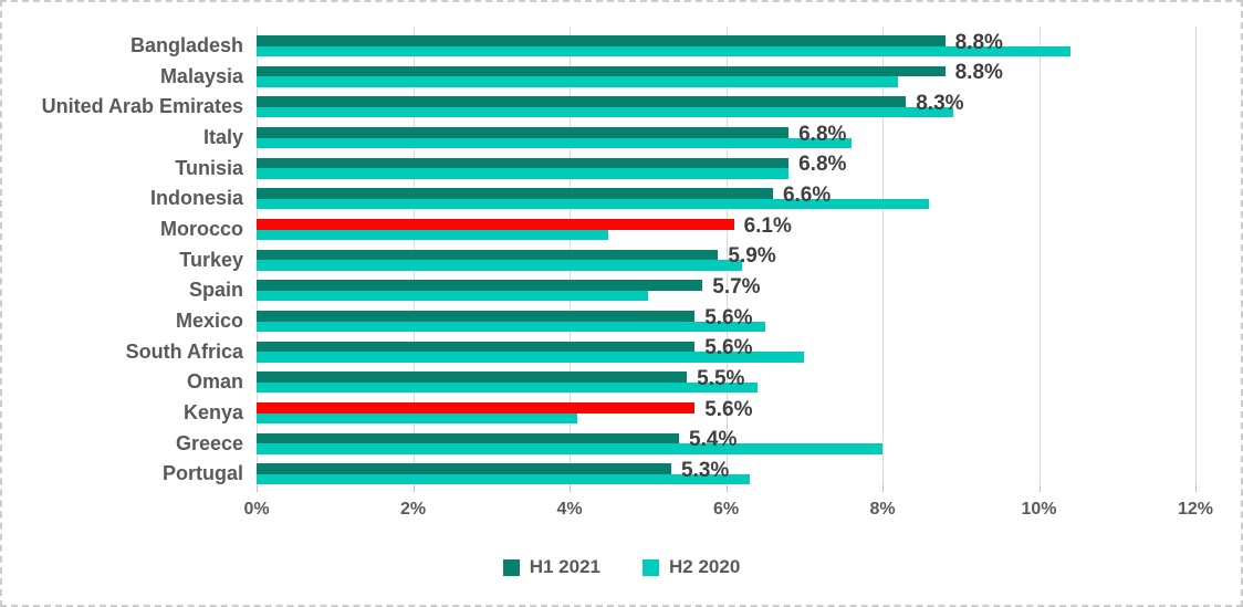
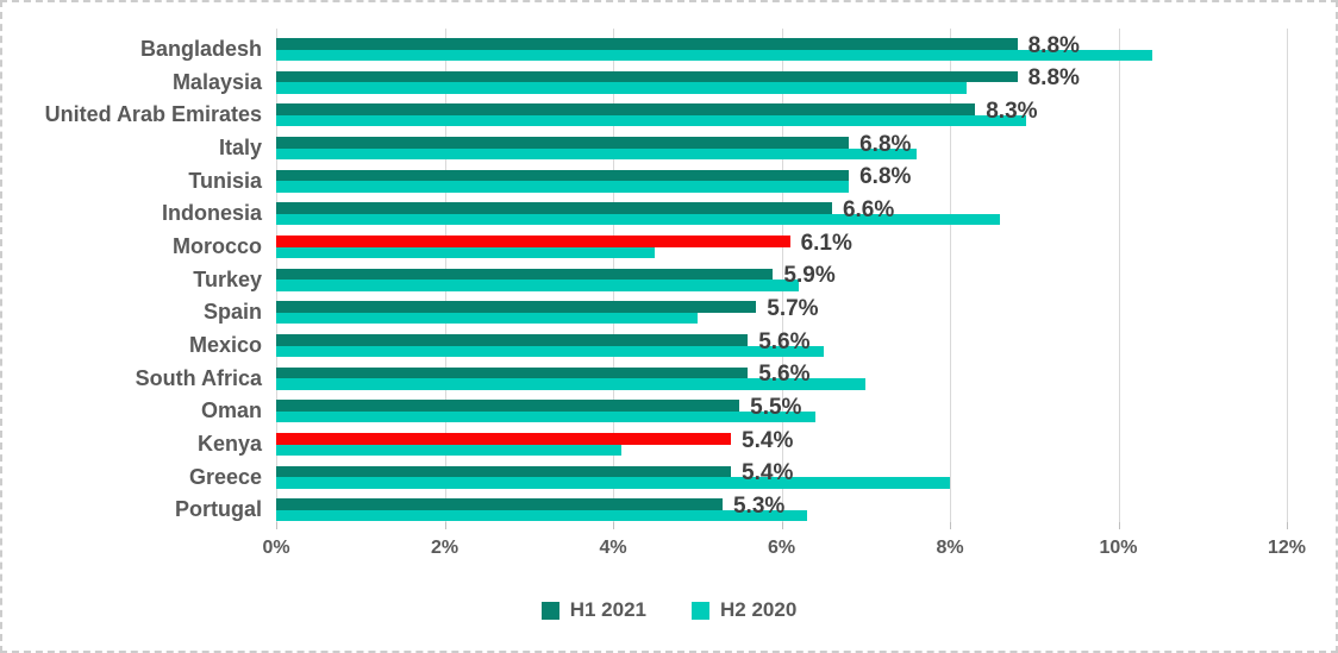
H1 2021/Kenya: 5.6% -> 5.4%
